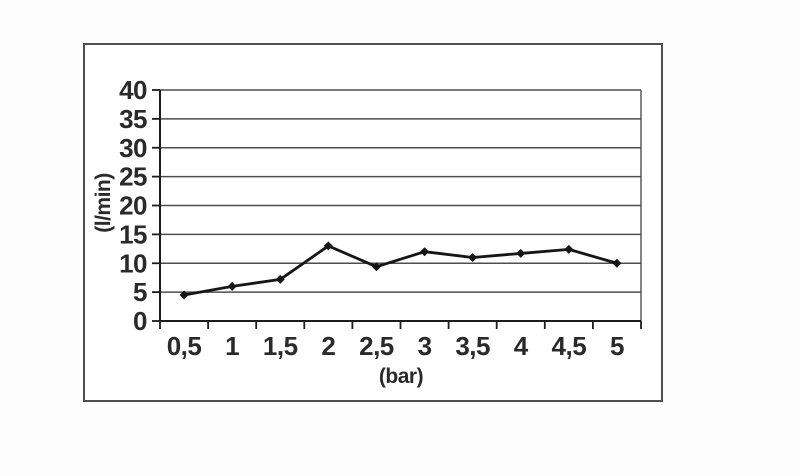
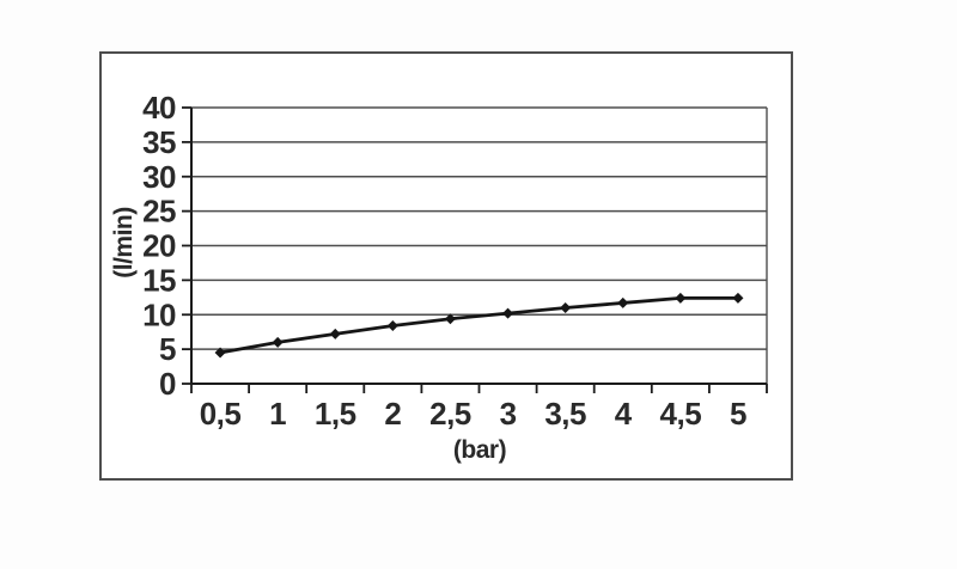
2: 13 -> 8
3: 12 -> 10
5: 10 -> 12
